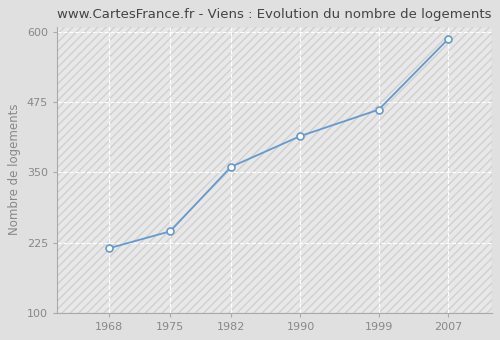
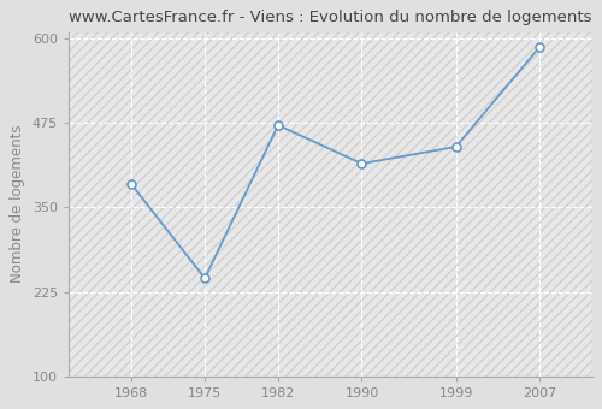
1968: 215 -> 384
1982: 360 -> 472
1999: 462 -> 440
